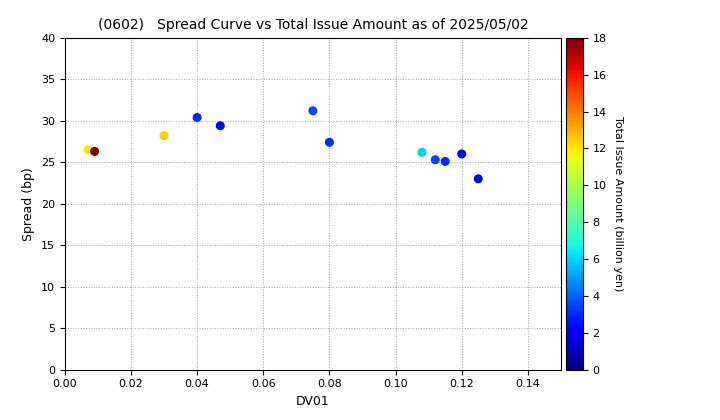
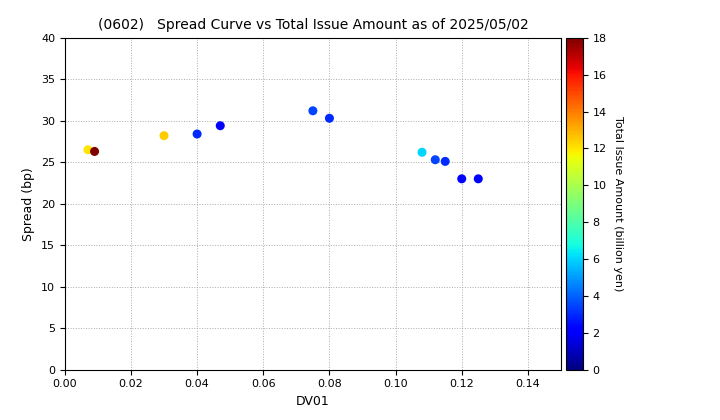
0.04: 30.4 -> 28.4
0.08: 27.4 -> 30.3
0.12: 26.0 -> 23.0
